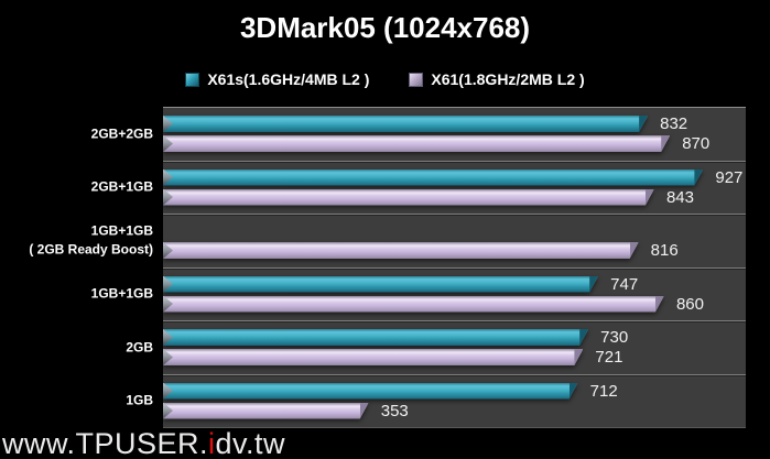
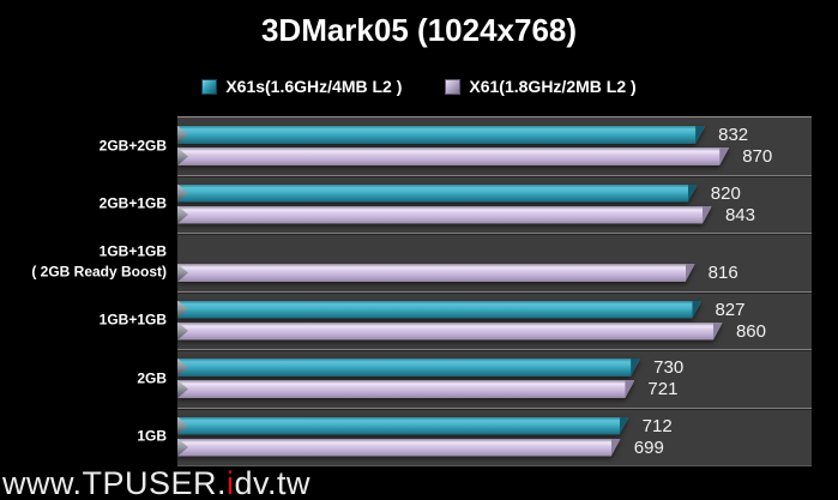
X61s(1.6GHz/4MB L2 )/2GB+1GB: 927 -> 820
X61s(1.6GHz/4MB L2 )/1GB+1GB: 747 -> 827
X61(1.8GHz/2MB L2 )/1GB: 353 -> 699
